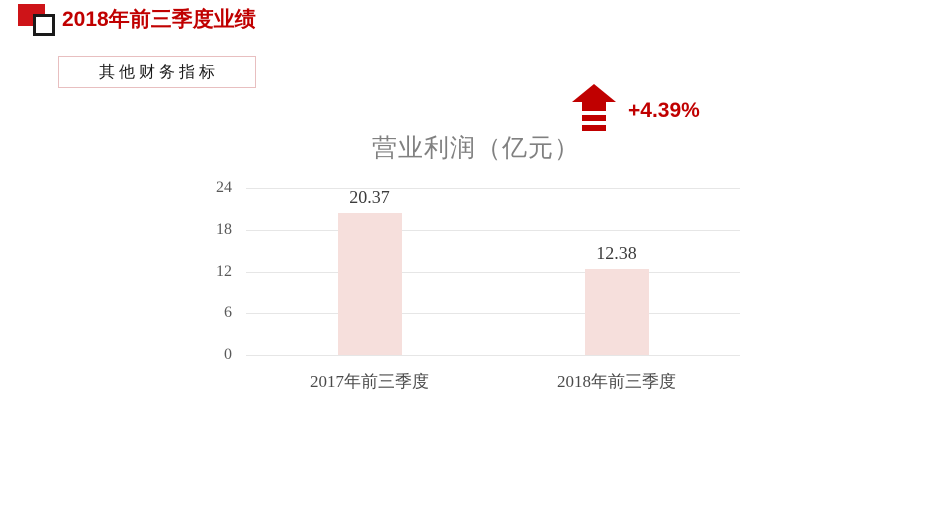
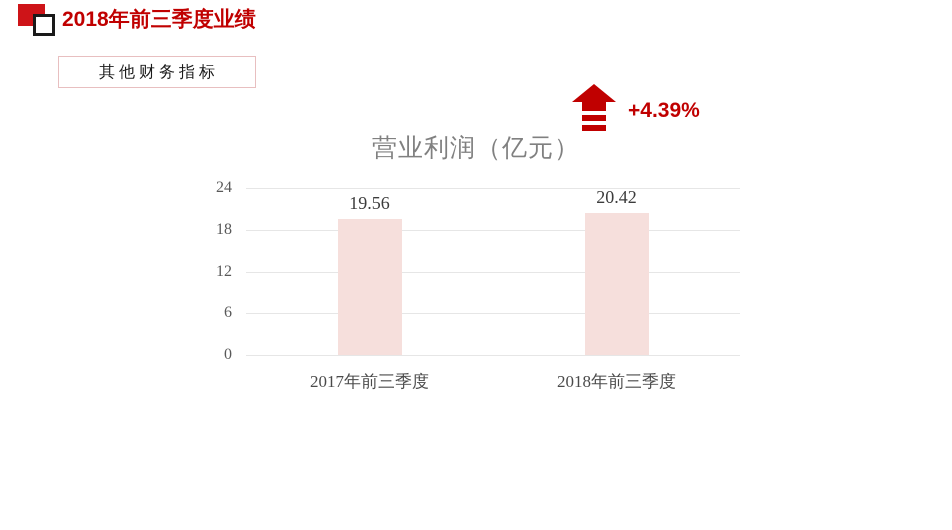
2017年前三季度: 20.37 -> 19.56
2018年前三季度: 12.38 -> 20.42
